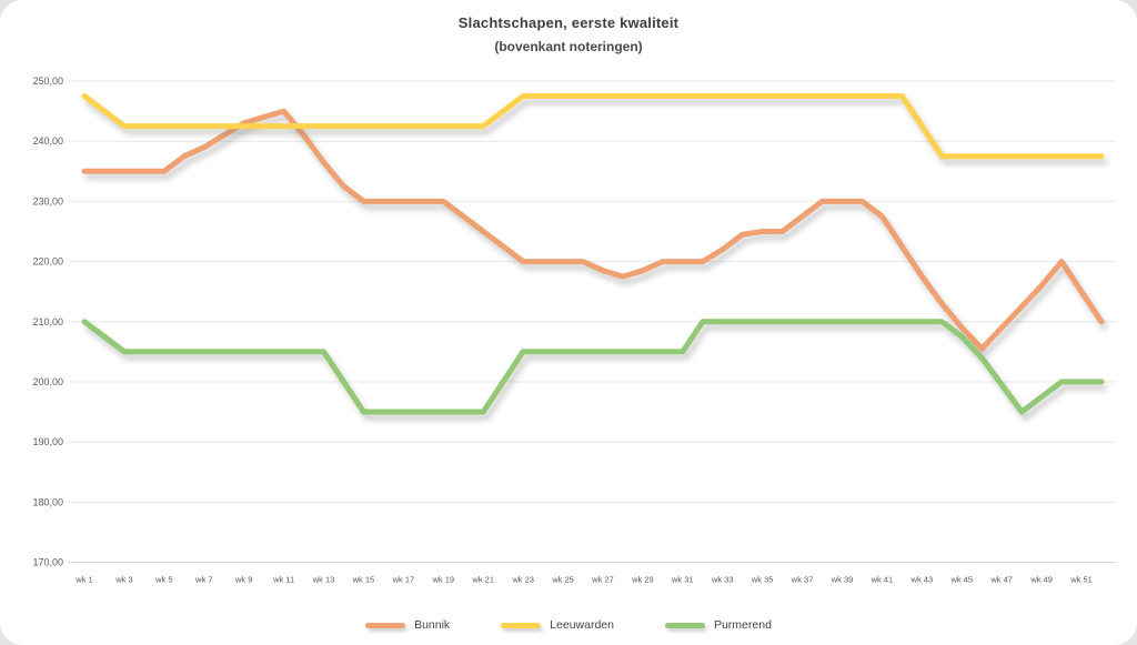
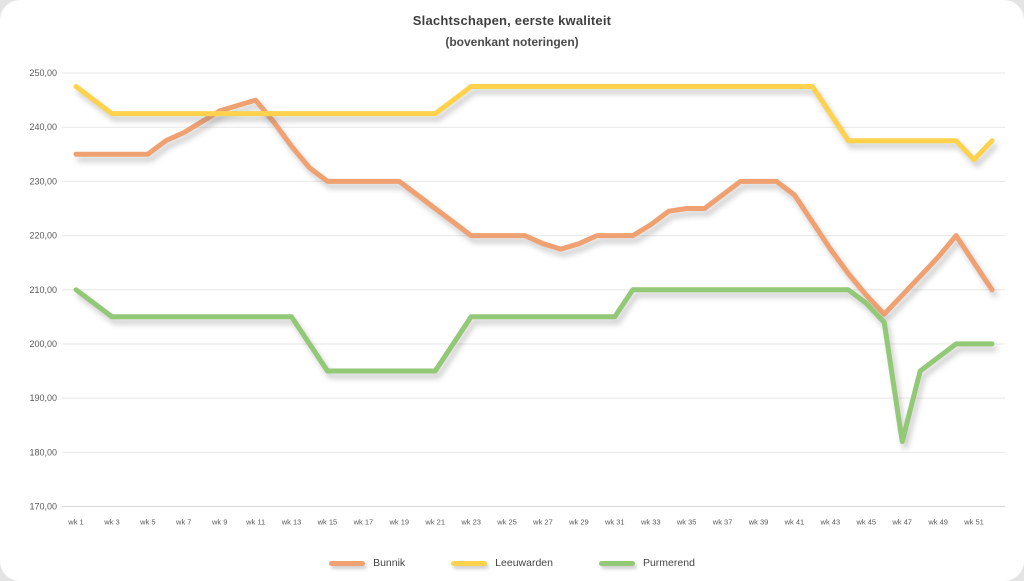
Purmerend/wk 47: 200 -> 182
Leeuwarden/wk 51: 238 -> 234
